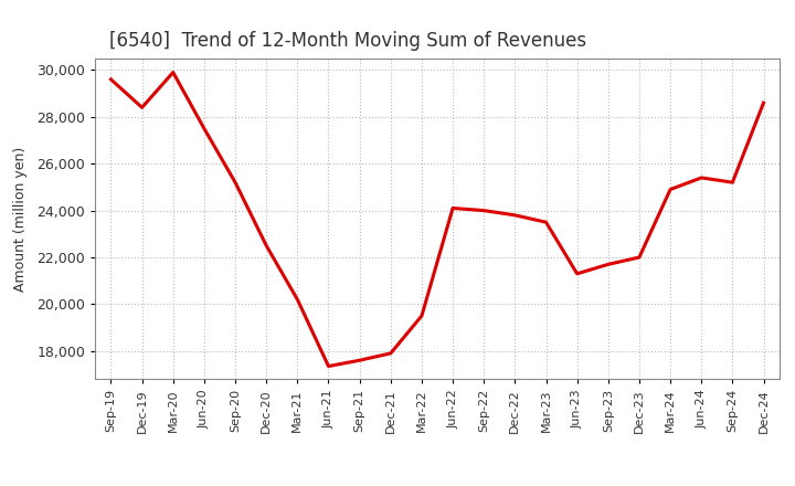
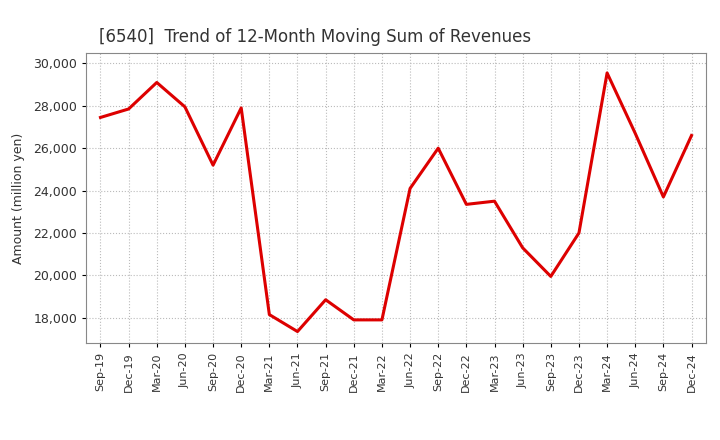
Sep-19: 29,600 -> 27,450
Dec-19: 28,400 -> 27,850
Mar-20: 29,900 -> 29,100
Jun-20: 27,500 -> 27,950
Dec-20: 22,500 -> 27,900
Mar-21: 20,200 -> 18,150
Sep-21: 17,600 -> 18,850
Mar-22: 19,500 -> 17,900
Sep-22: 24,000 -> 26,000
Dec-22: 23,800 -> 23,350
Sep-23: 21,700 -> 19,950
Mar-24: 24,900 -> 29,550
Jun-24: 25,400 -> 26,700
Sep-24: 25,200 -> 23,700
Dec-24: 28,600 -> 26,600
